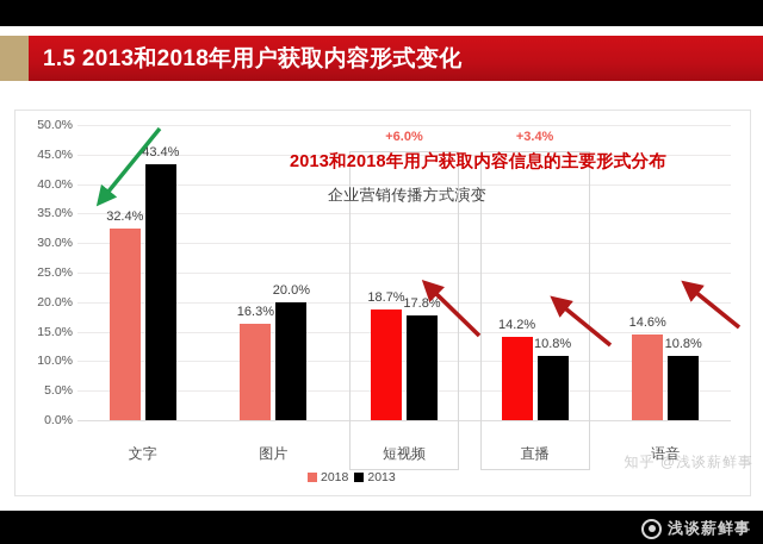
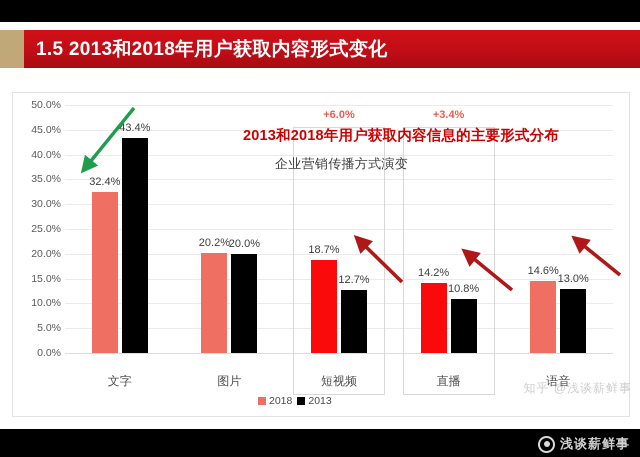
2018/图片: 16.3% -> 20.2%
2013/短视频: 17.8% -> 12.7%
2013/语音: 10.8% -> 13.0%
